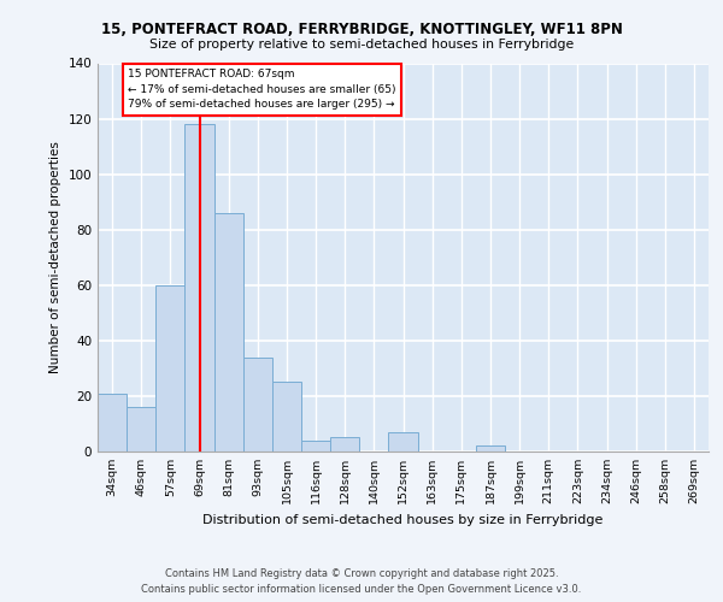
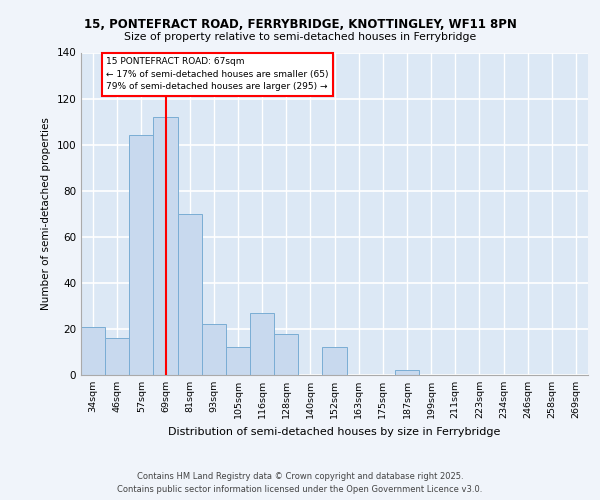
57sqm: 60 -> 104
69sqm: 118 -> 112
81sqm: 86 -> 70
93sqm: 34 -> 22
105sqm: 25 -> 12
116sqm: 4 -> 27
128sqm: 5 -> 18
152sqm: 7 -> 12
